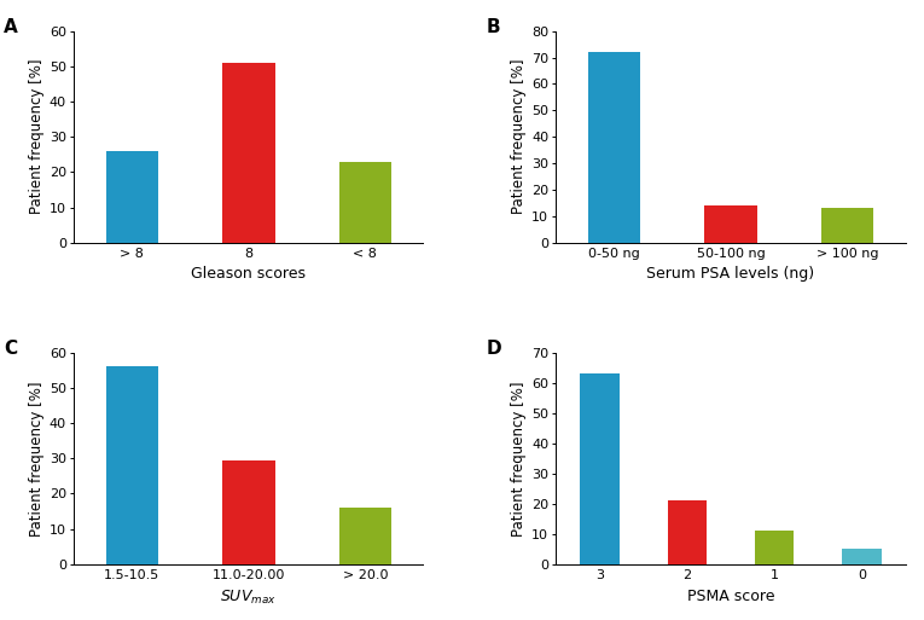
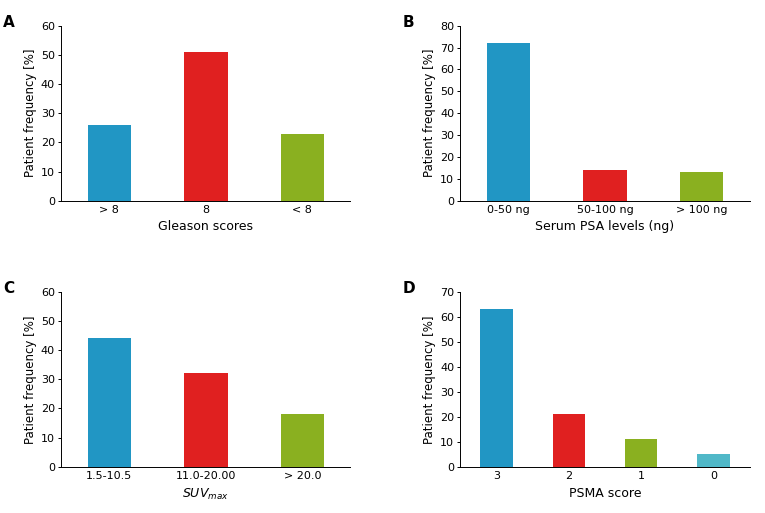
1.5-10.5: 56.0 -> 44.0
11.0-20.00: 29.5 -> 32.0
> 20.0: 16.0 -> 18.0
